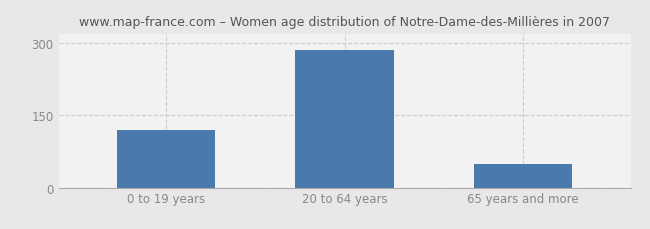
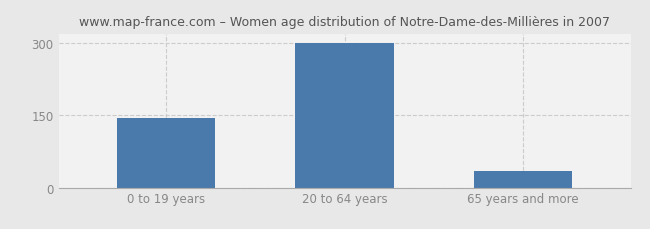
0 to 19 years: 120 -> 145
20 to 64 years: 285 -> 300
65 years and more: 50 -> 35
